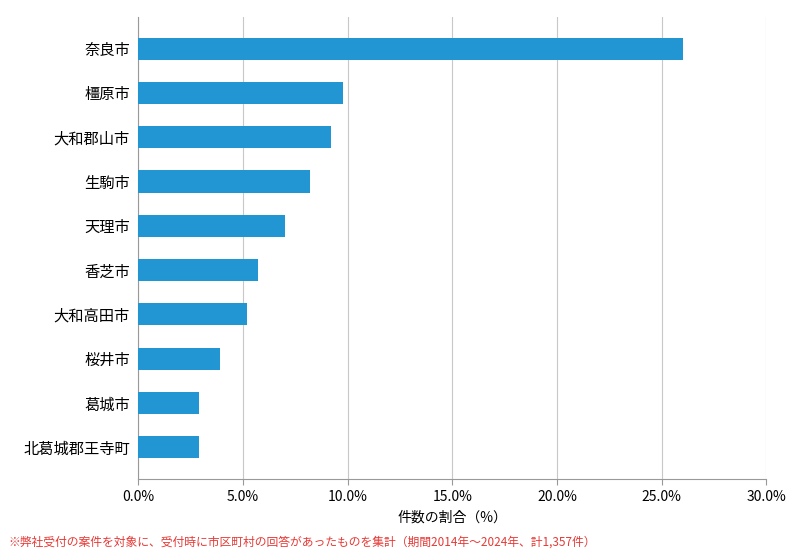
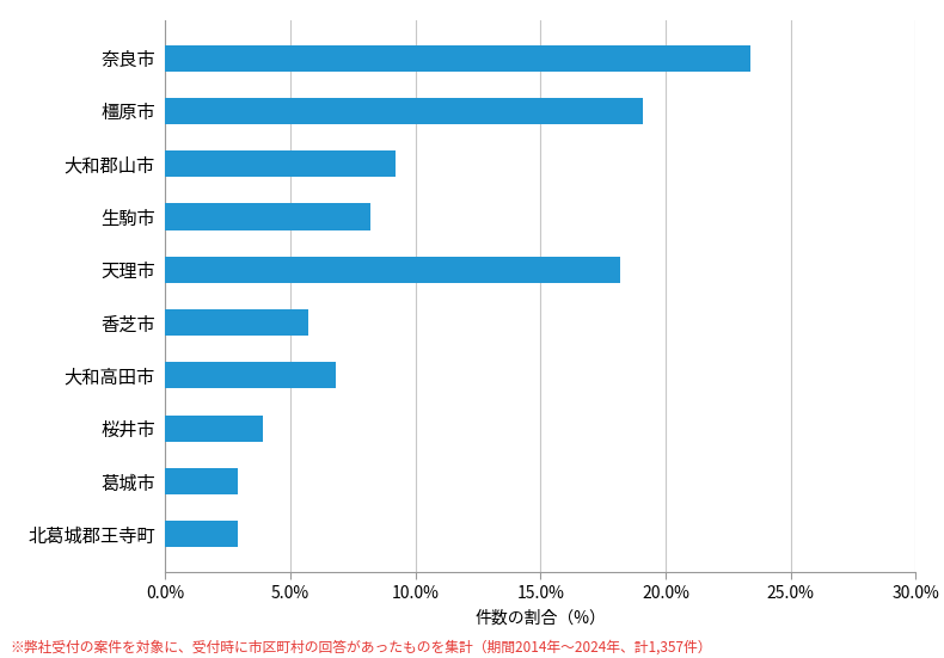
奈良市: 26.0% -> 23.4%
橿原市: 9.8% -> 19.1%
天理市: 7.0% -> 18.2%
大和高田市: 5.2% -> 6.8%
